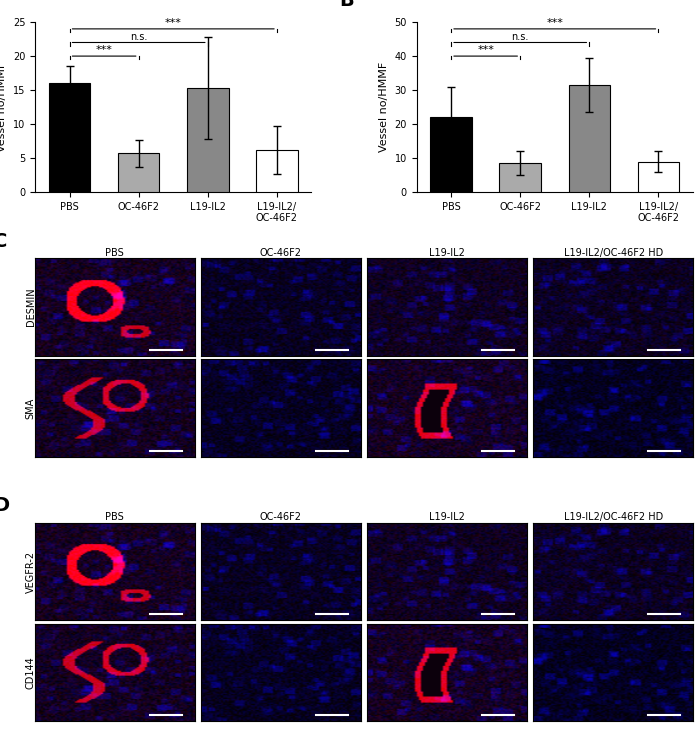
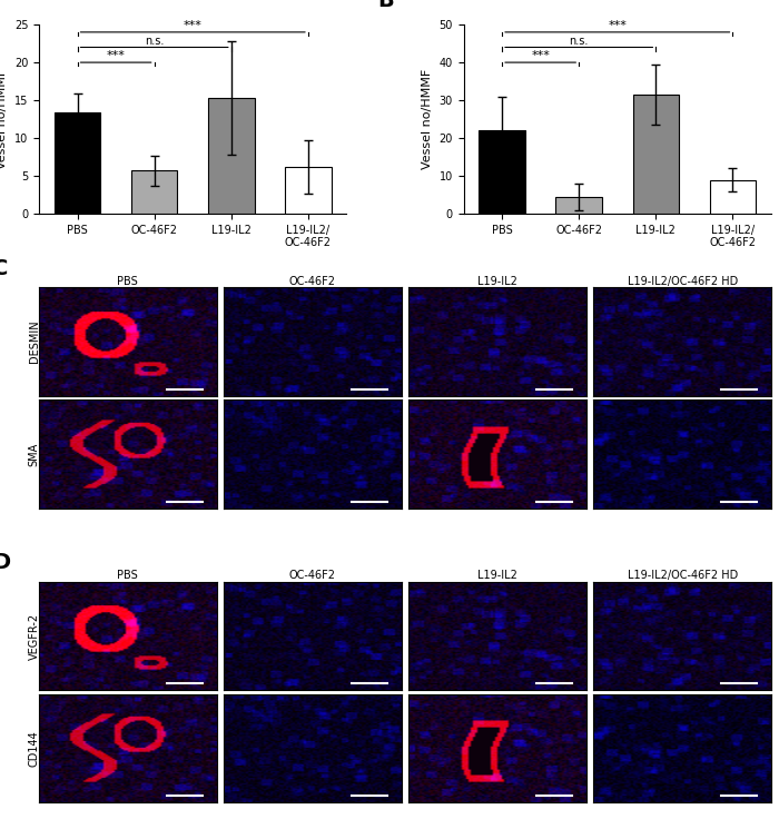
DESMIN/PBS: 16.0 -> 13.4
SMA/OC-46F2: 8.5 -> 4.5
